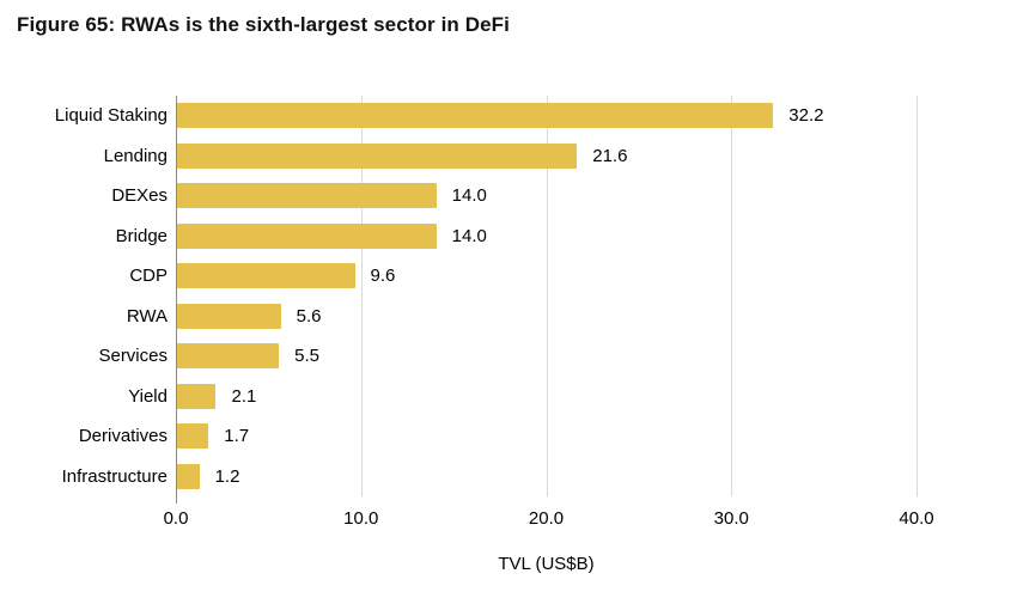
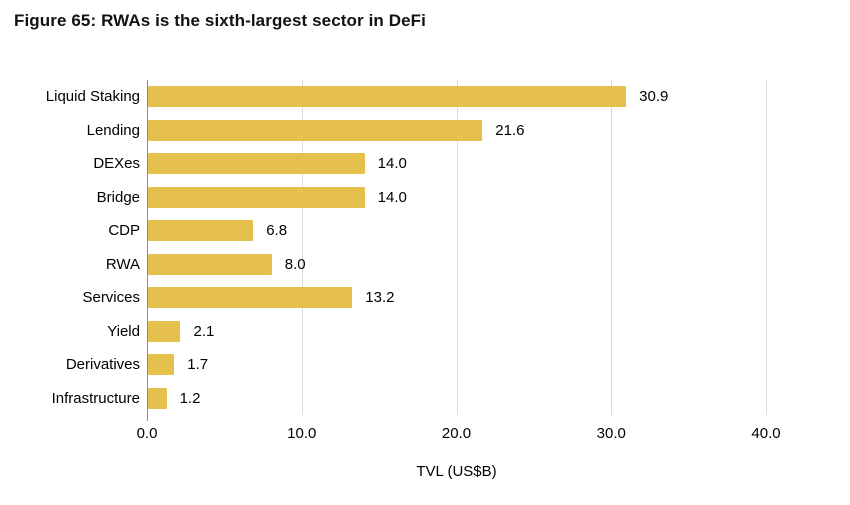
Liquid Staking: 32.2 -> 30.9
CDP: 9.6 -> 6.8
RWA: 5.6 -> 8.0
Services: 5.5 -> 13.2
